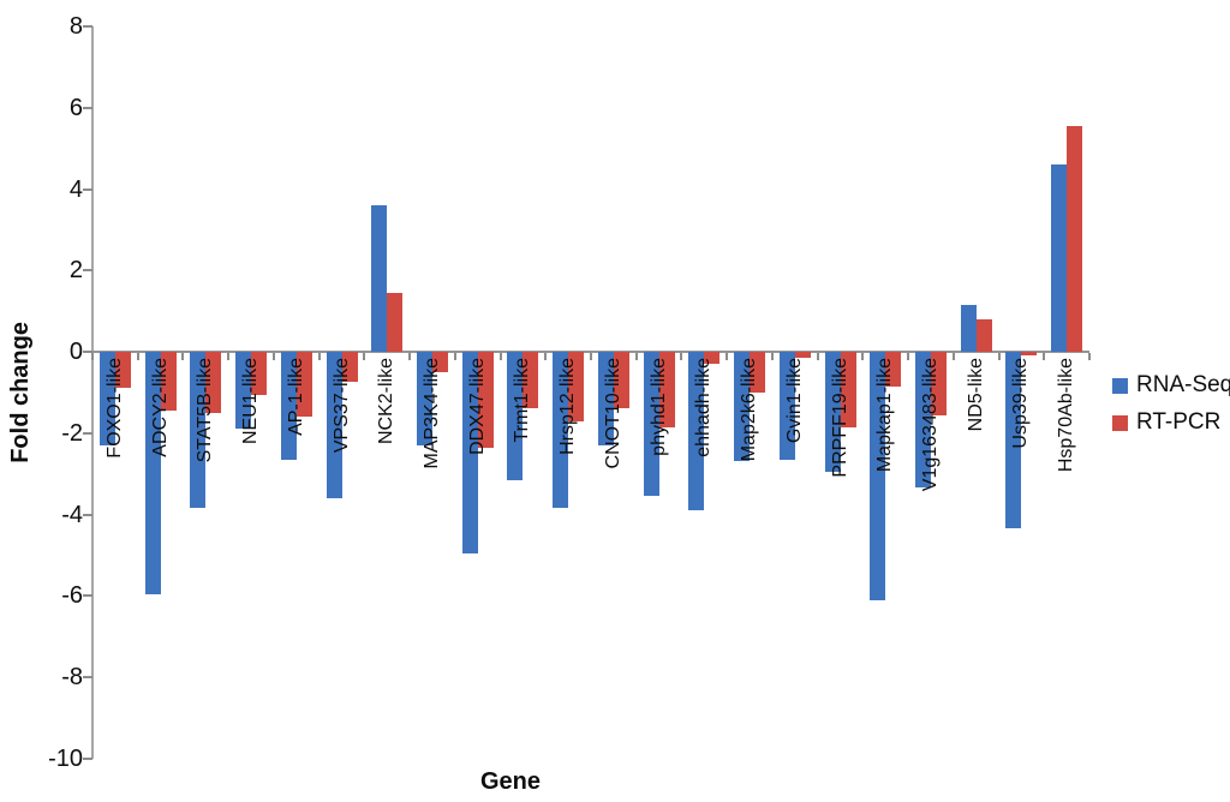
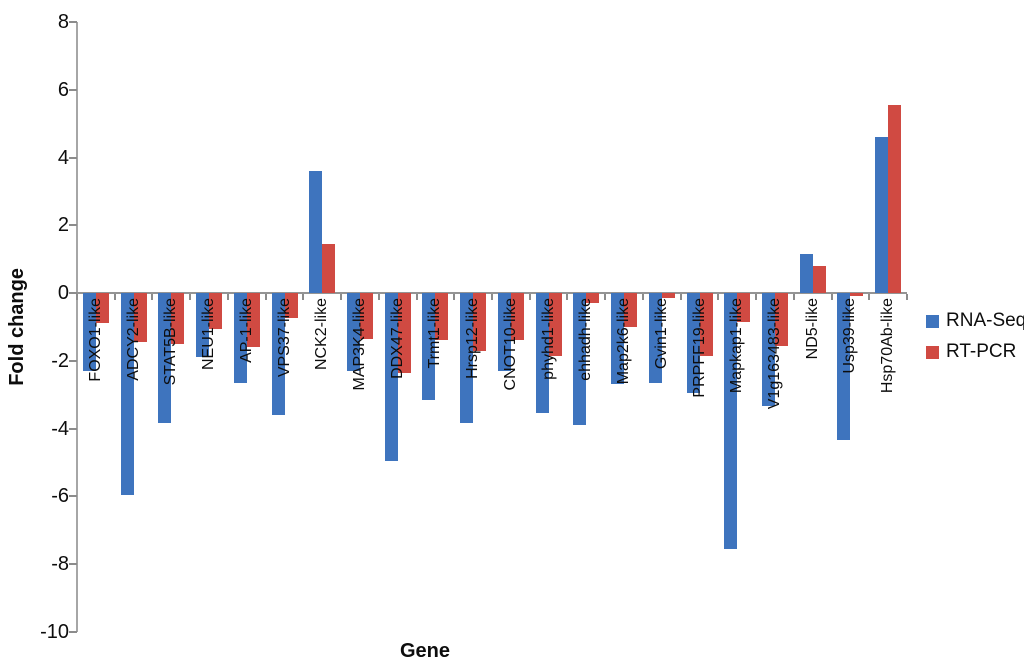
RT-PCR/MAP3K4-like: -0.5 -> -1.4
RNA-Seq/Mapkap1-like: -6.1 -> -7.5
